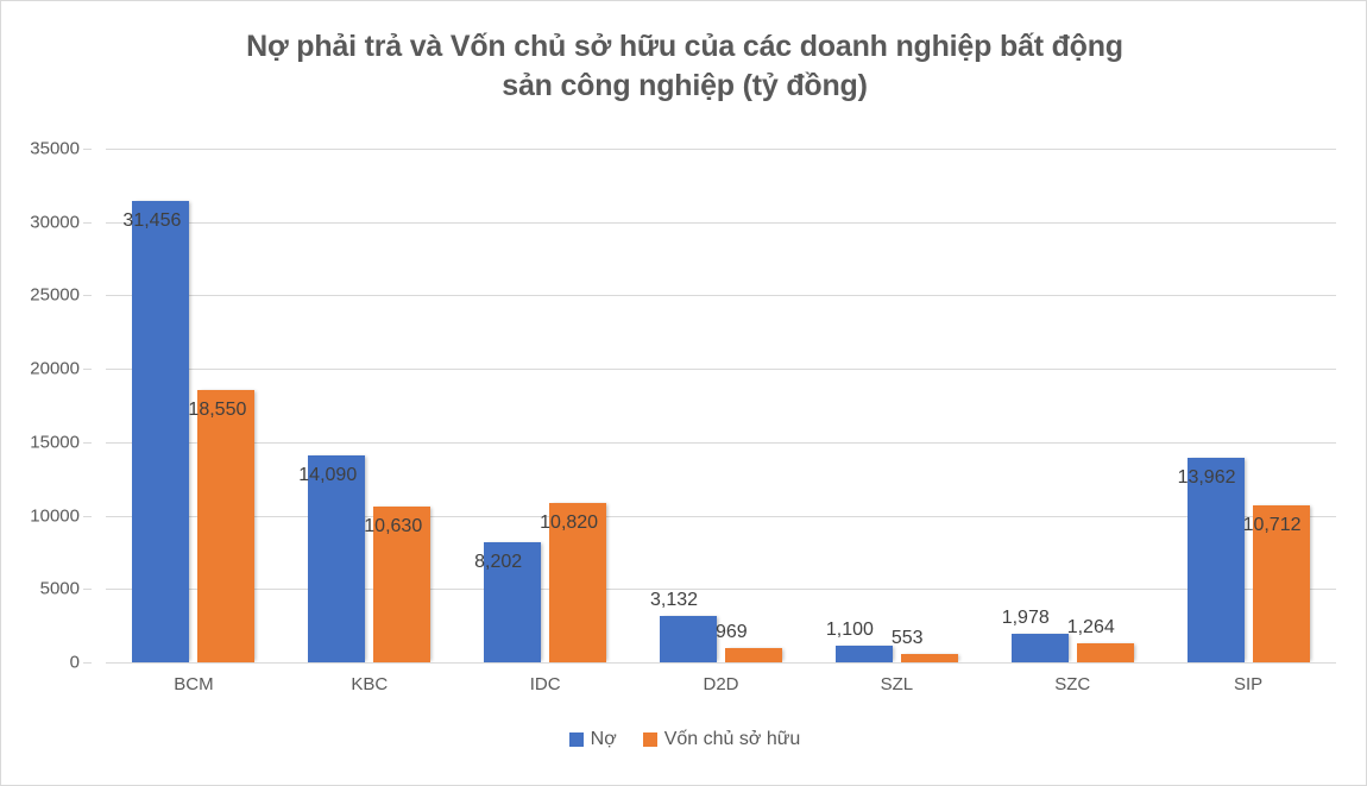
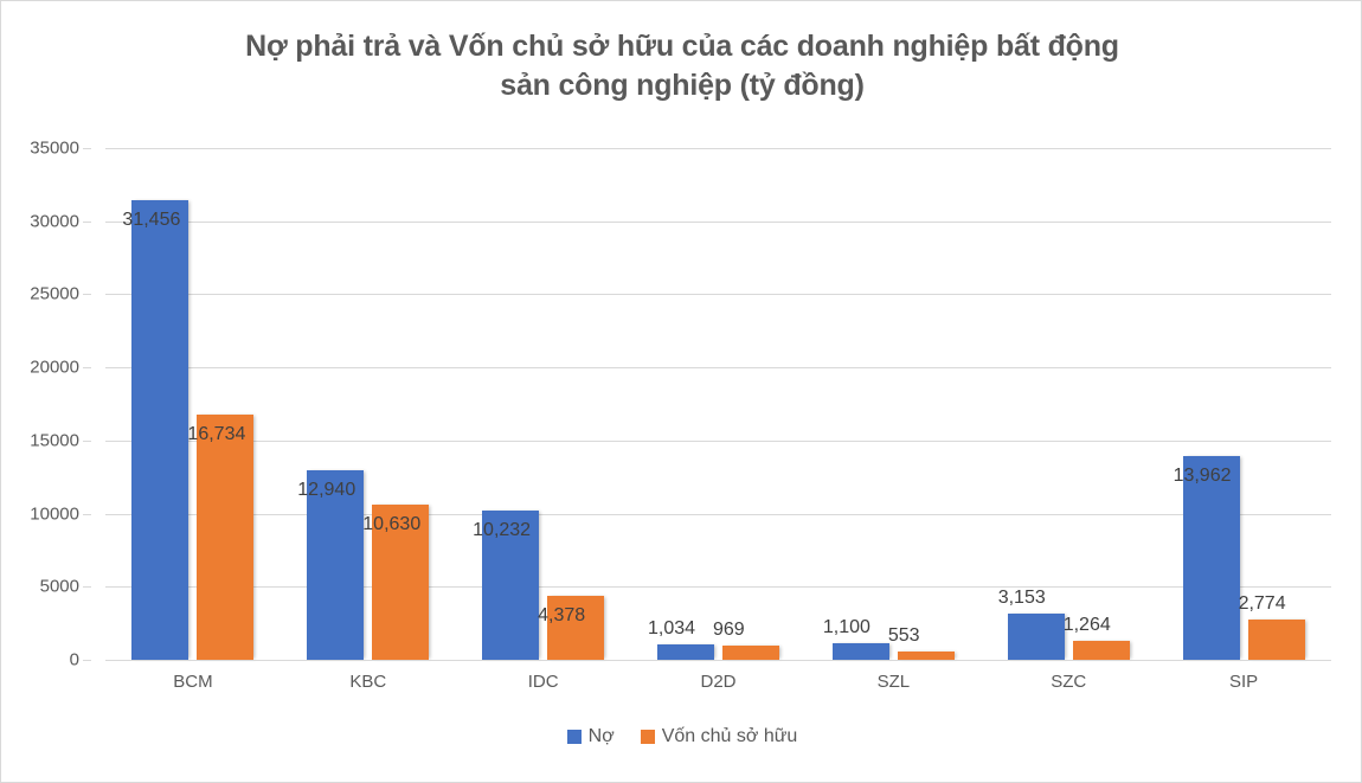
Vốn chủ sở hữu/BCM: 18,550 -> 16,734
Nợ/KBC: 14,090 -> 12,940
Nợ/IDC: 8,202 -> 10,232
Vốn chủ sở hữu/IDC: 10,820 -> 4,378
Nợ/D2D: 3,132 -> 1,034
Nợ/SZC: 1,978 -> 3,153
Vốn chủ sở hữu/SIP: 10,712 -> 2,774
